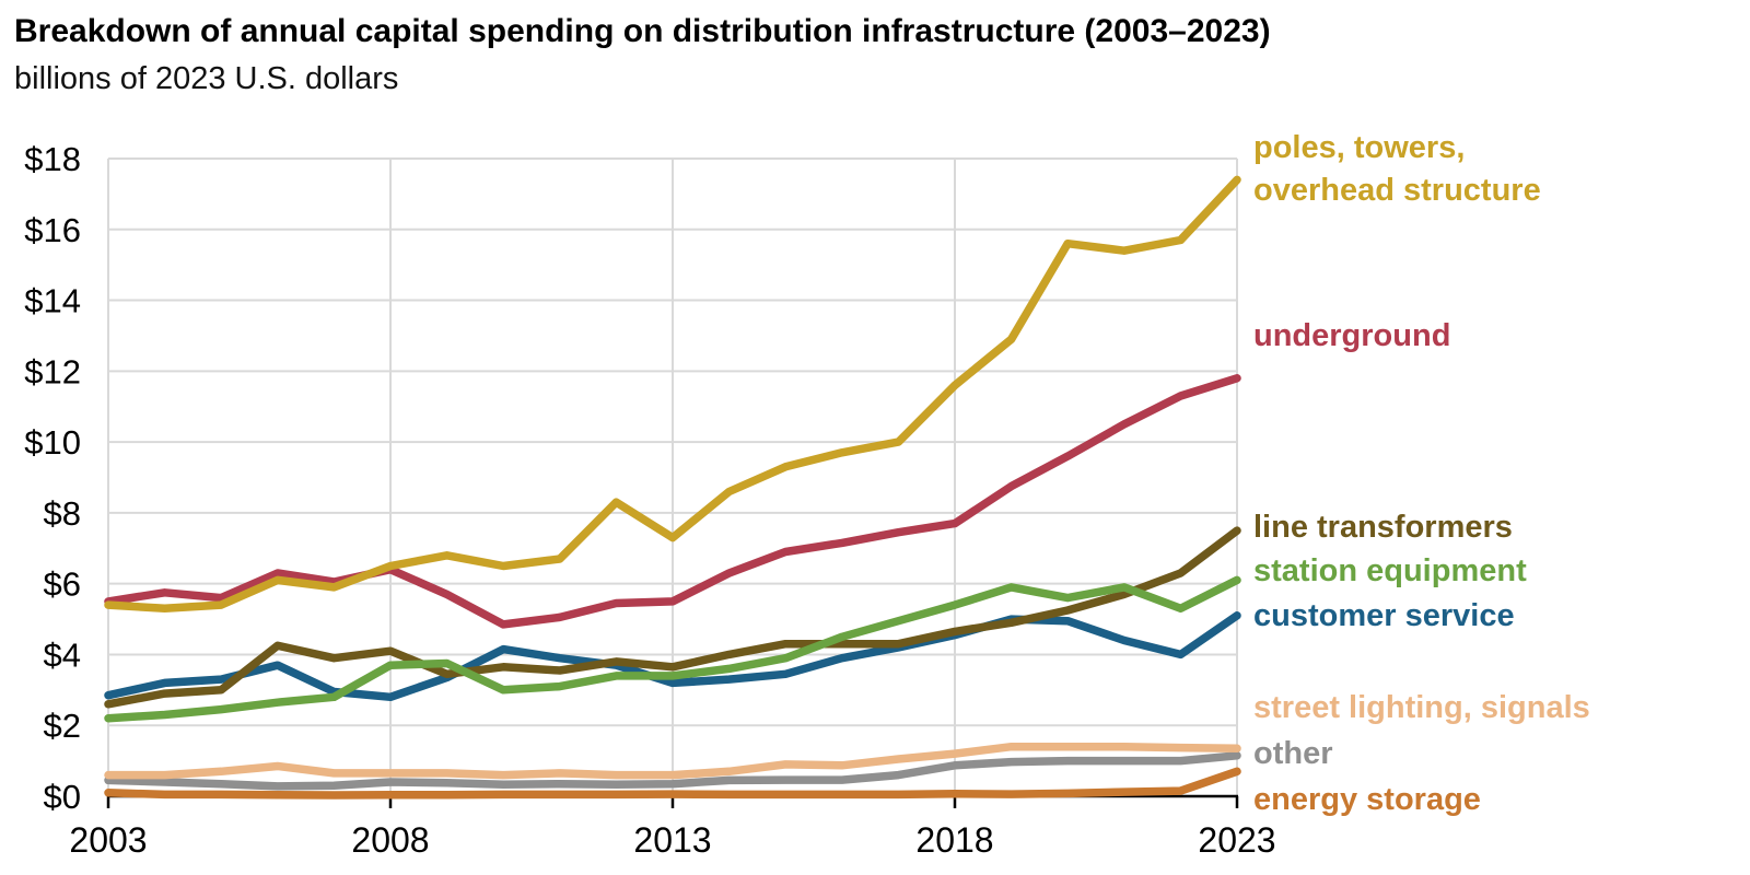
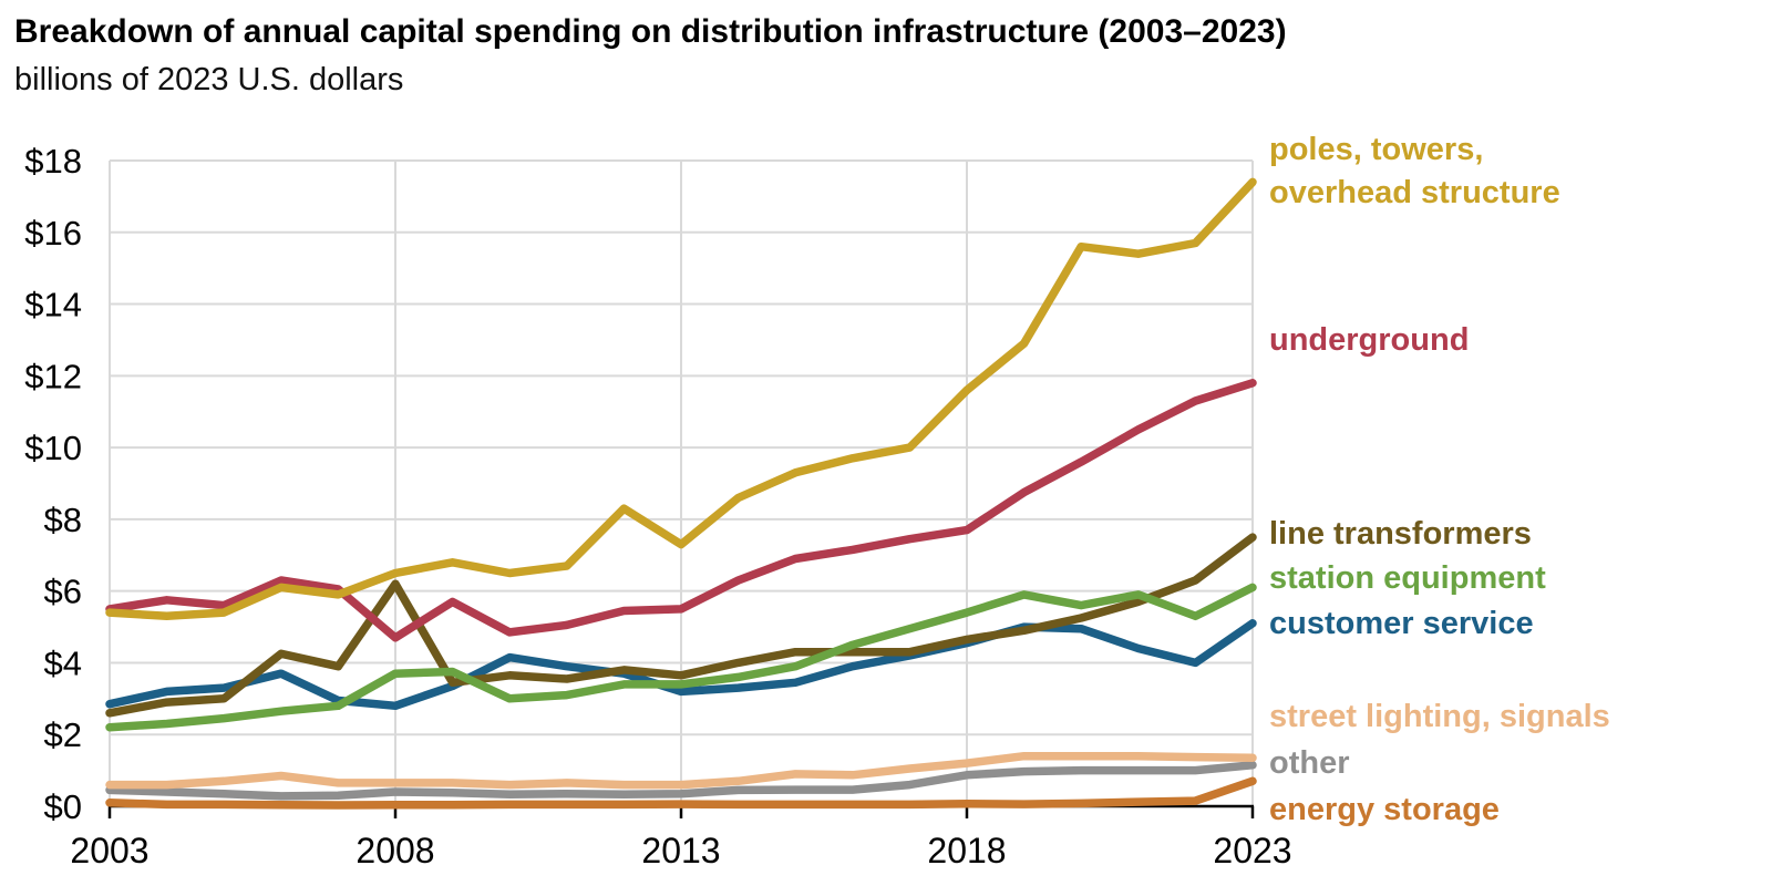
underground/2008: $6.4 -> $4.7
line transformers/2008: $4.1 -> $6.2
